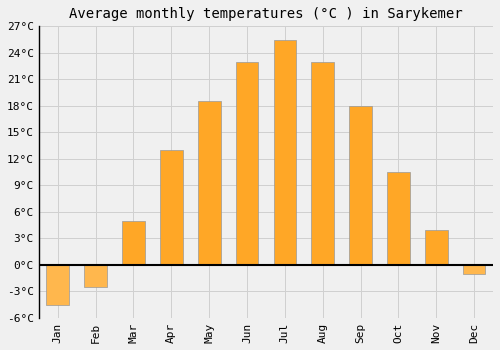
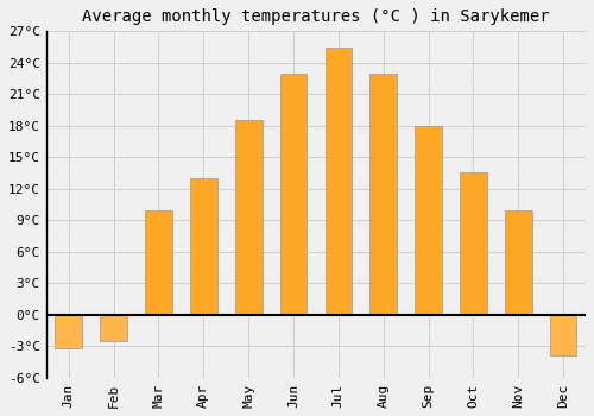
Jan: -4.5°C -> -3.2°C
Mar: 5.0°C -> 10.0°C
Oct: 10.5°C -> 13.6°C
Nov: 4.0°C -> 10.0°C
Dec: -1.0°C -> -3.8°C
